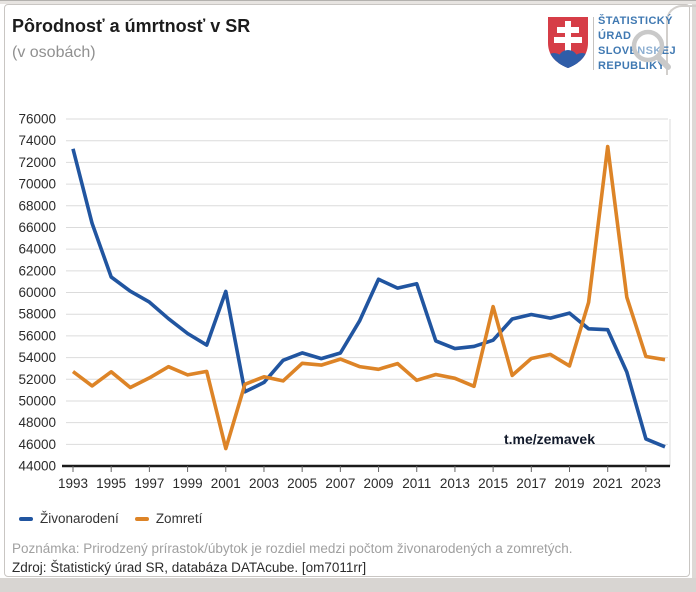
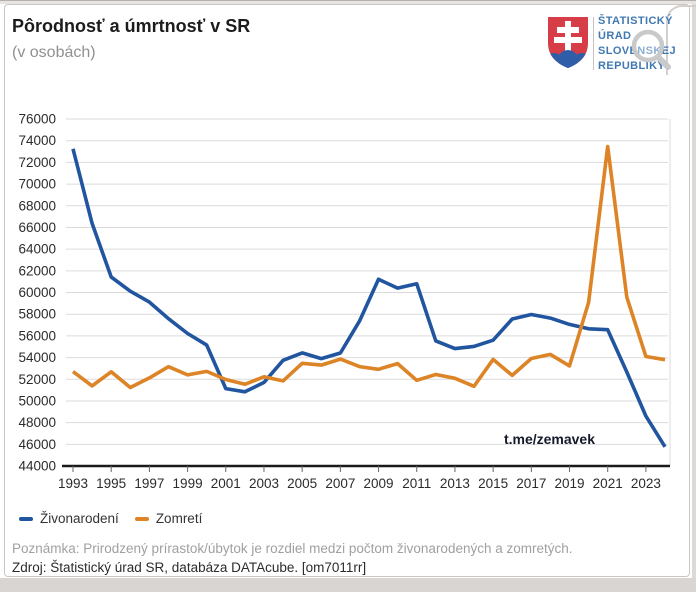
Živonarodení/2001: 60100 -> 51100
Zomretí/2001: 45600 -> 52000
Zomretí/2015: 58700 -> 53800
Živonarodení/2019: 58100 -> 57100
Živonarodení/2023: 46500 -> 48600
